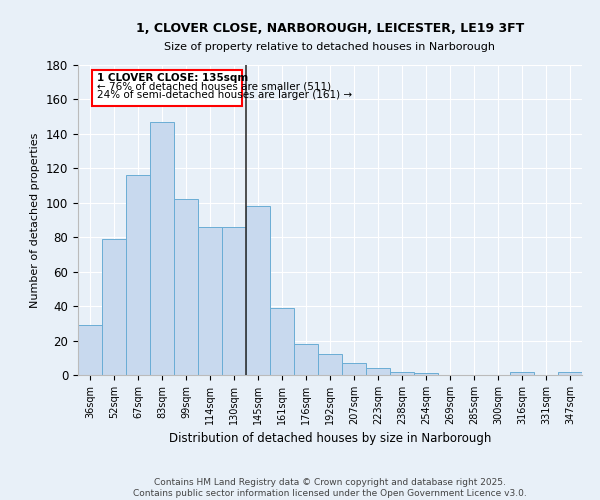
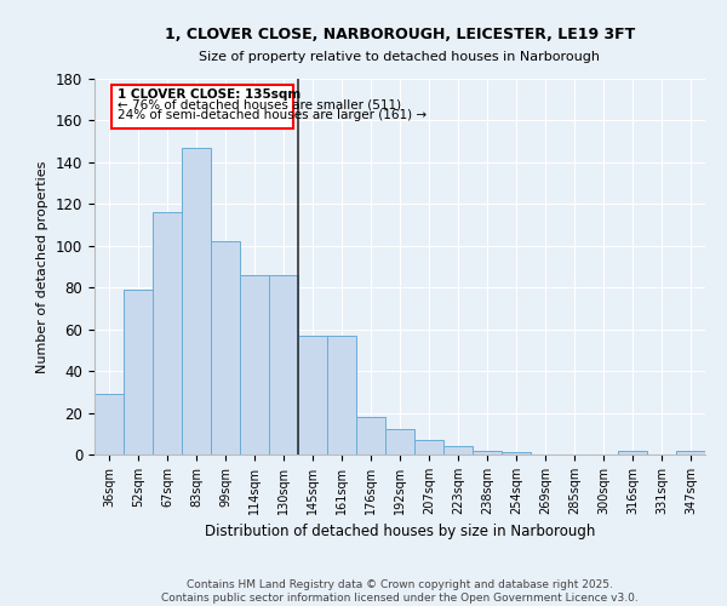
145sqm: 98 -> 57
161sqm: 39 -> 57
